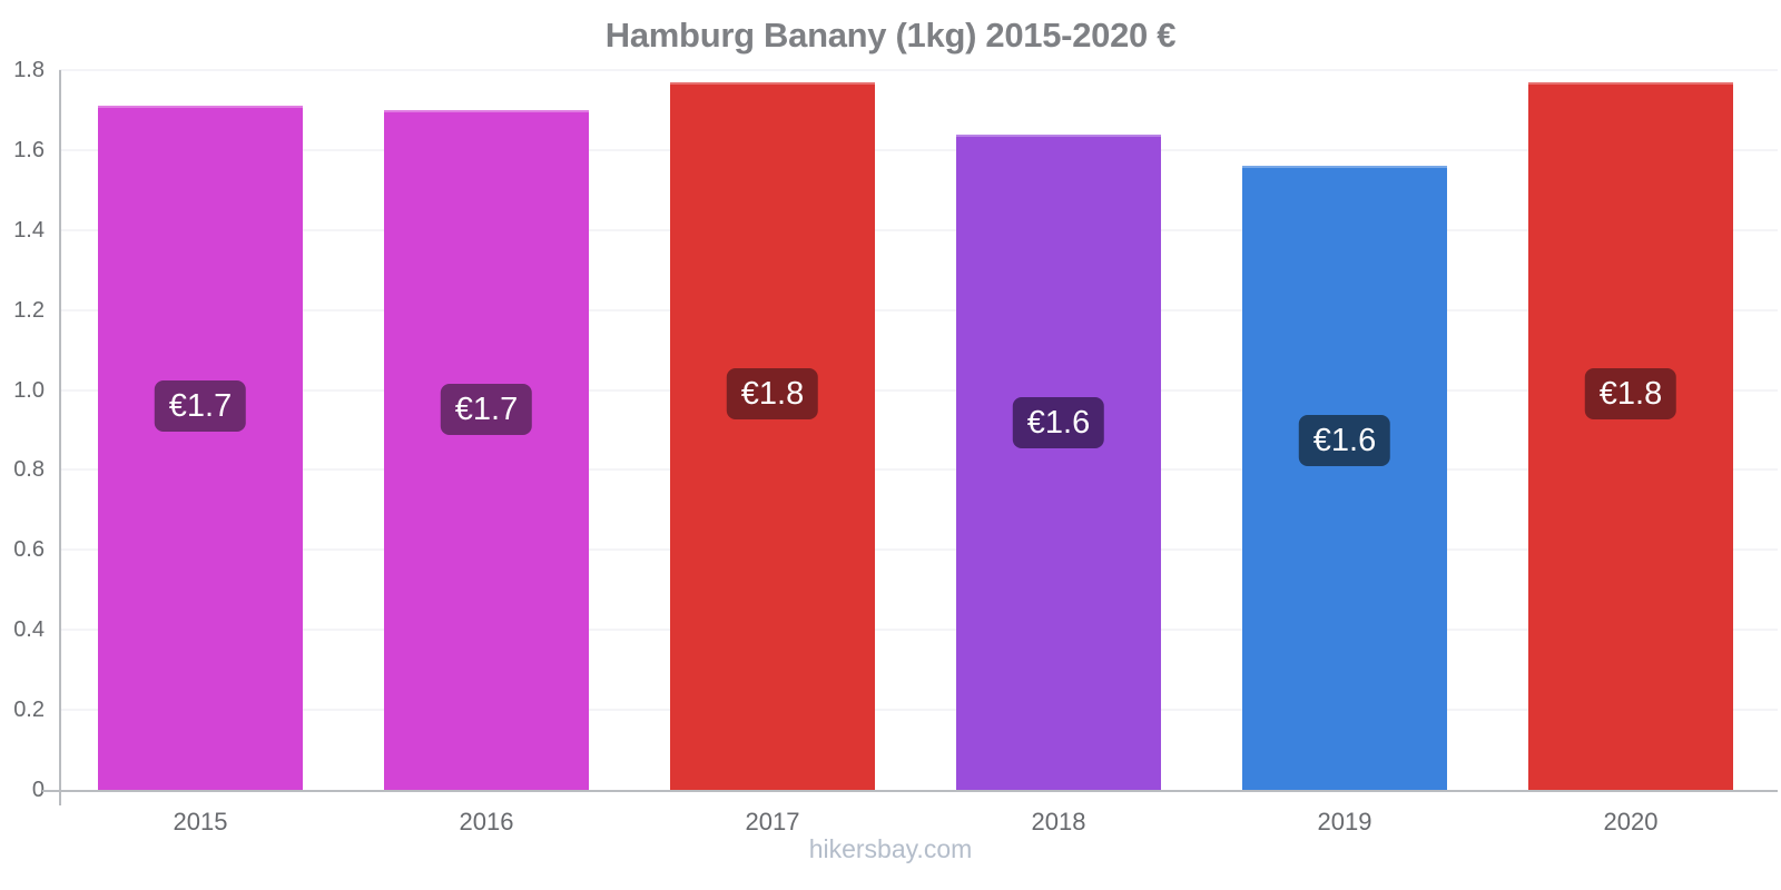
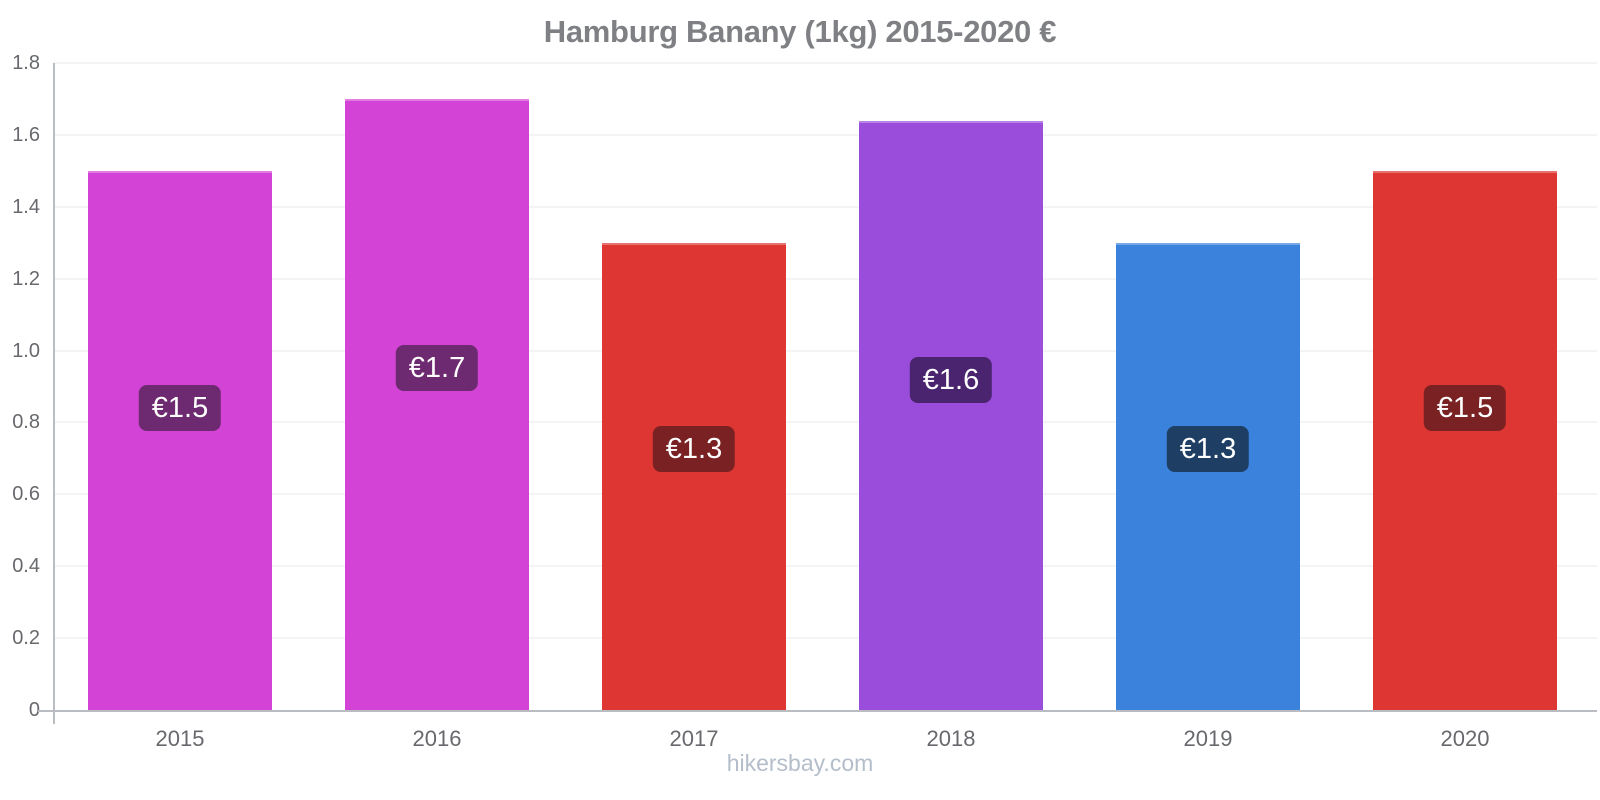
2015: €1.7 -> €1.5
2017: €1.8 -> €1.3
2019: €1.6 -> €1.3
2020: €1.8 -> €1.5
